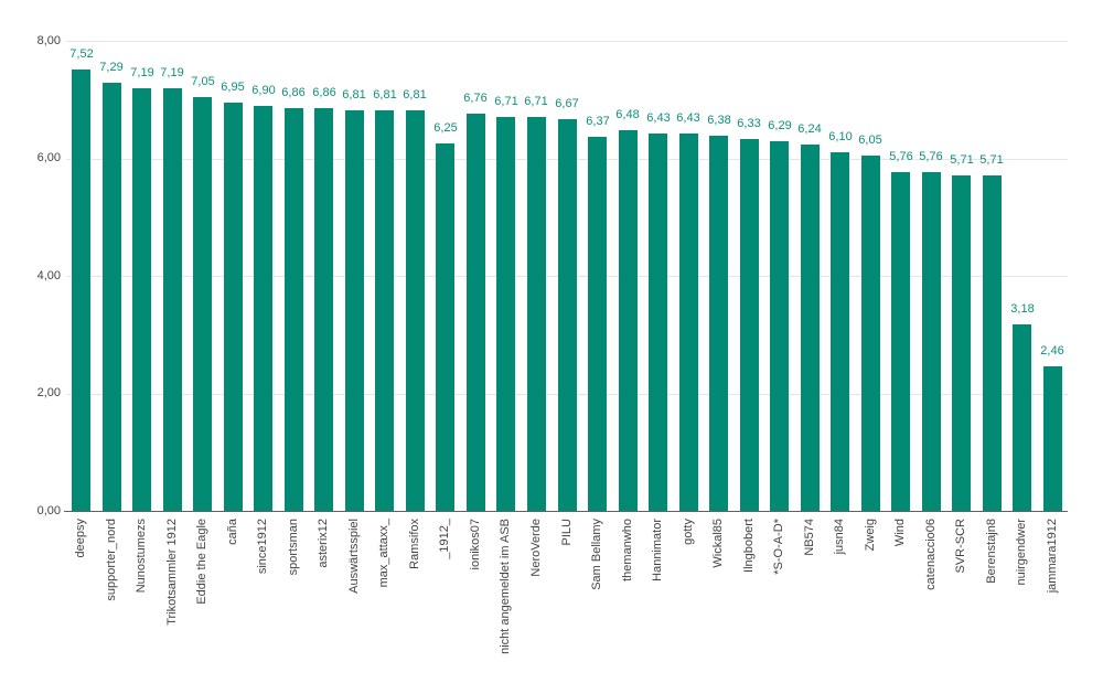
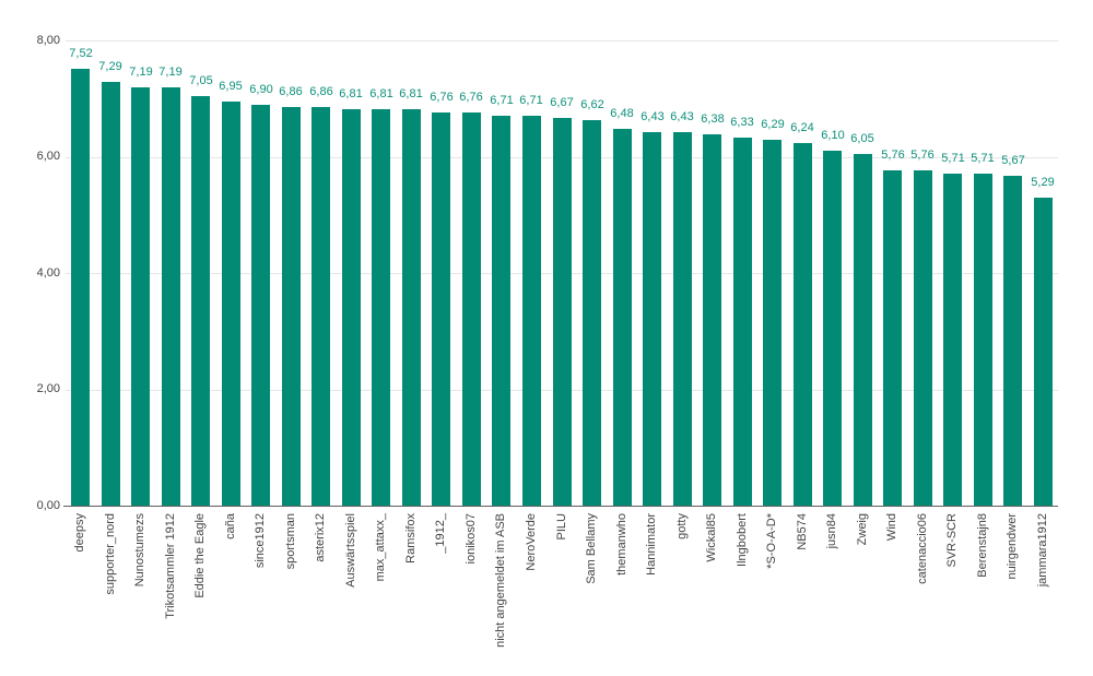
_1912_: 6,25 -> 6,76
Sam Bellamy: 6,37 -> 6,62
nuirgendwer: 3,18 -> 5,67
jammara1912: 2,46 -> 5,29
